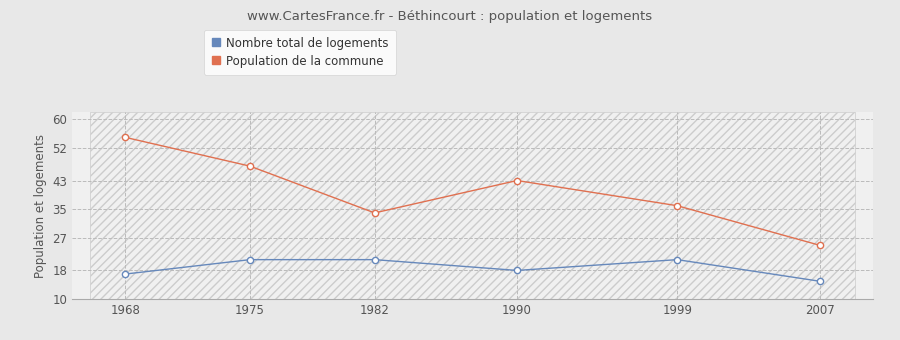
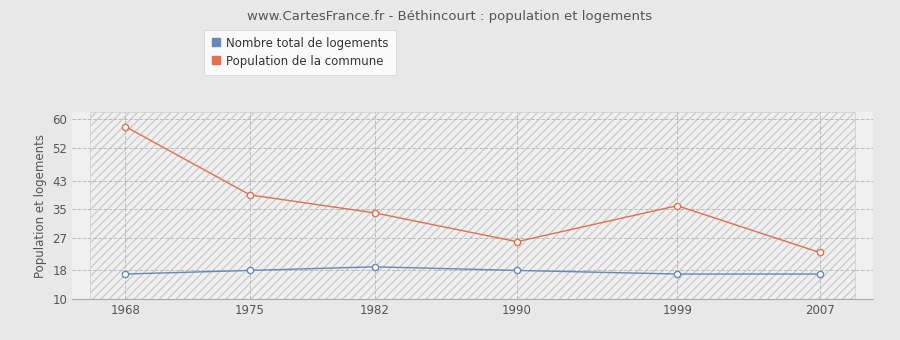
Population de la commune/1968: 55 -> 58
Nombre total de logements/1975: 21 -> 18
Population de la commune/1975: 47 -> 39
Nombre total de logements/1982: 21 -> 19
Population de la commune/1990: 43 -> 26
Nombre total de logements/1999: 21 -> 17
Nombre total de logements/2007: 15 -> 17
Population de la commune/2007: 25 -> 23
